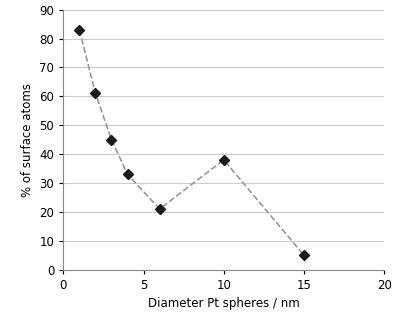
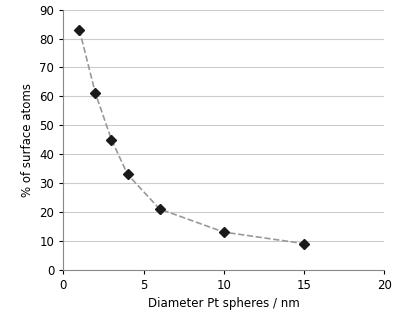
10: 38 -> 13
15: 5 -> 9
